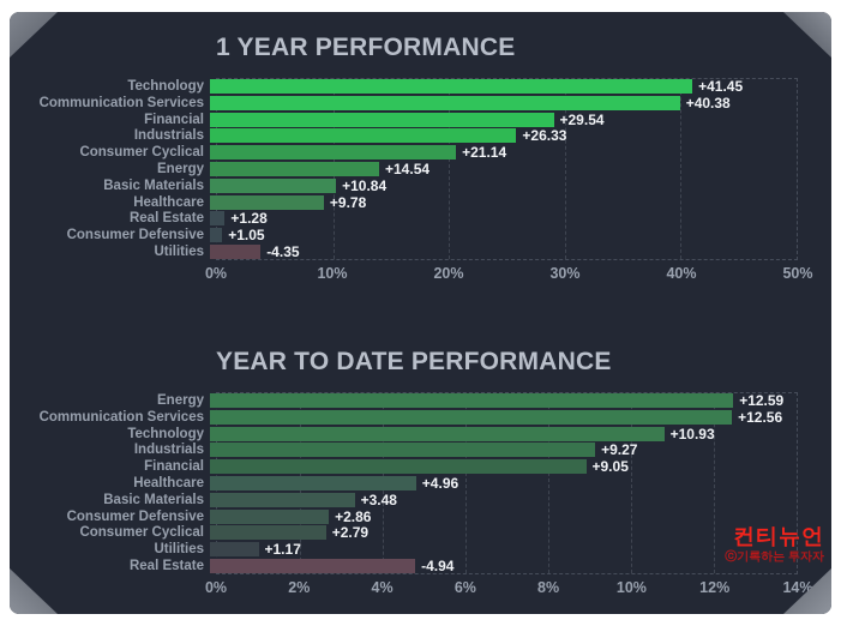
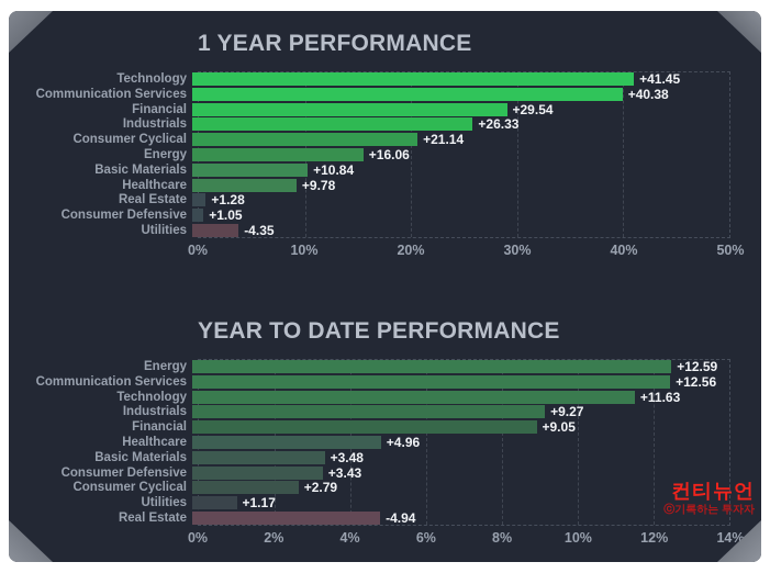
1 YEAR PERFORMANCE/Energy: +14.54 -> +16.06
YEAR TO DATE PERFORMANCE/Technology: +10.93 -> +11.63
YEAR TO DATE PERFORMANCE/Consumer Defensive: +2.86 -> +3.43
